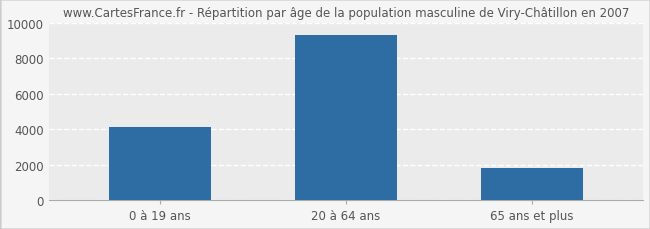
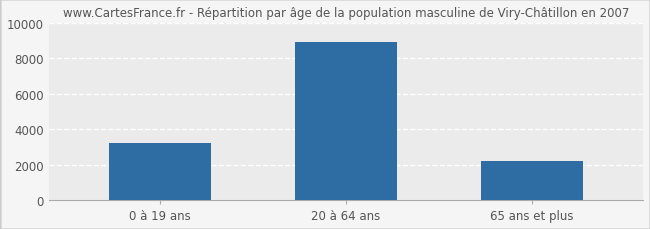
0 à 19 ans: 4100 -> 3200
20 à 64 ans: 9300 -> 8900
65 ans et plus: 1800 -> 2200
